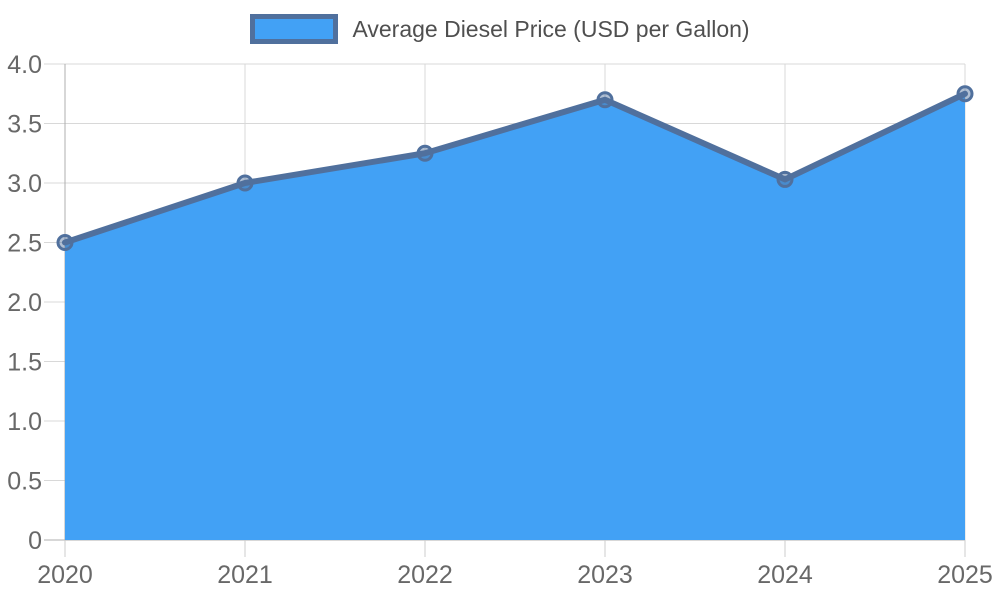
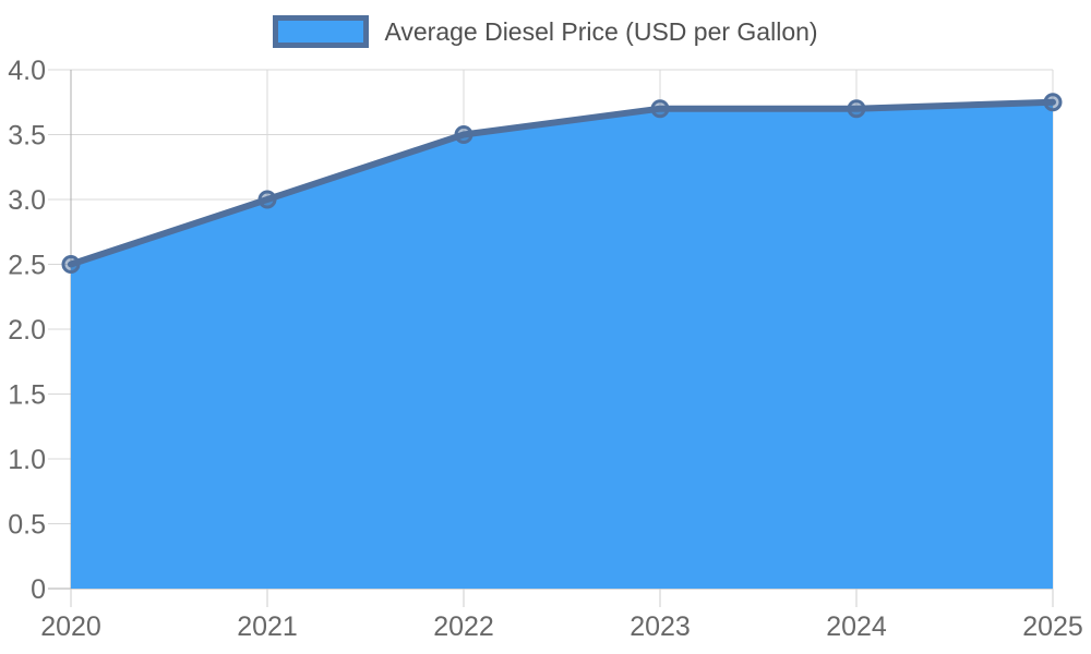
2022: 3.25 -> 3.50
2024: 3.03 -> 3.70
